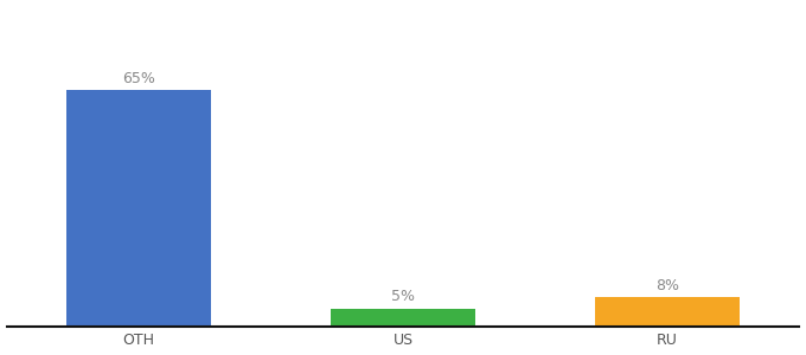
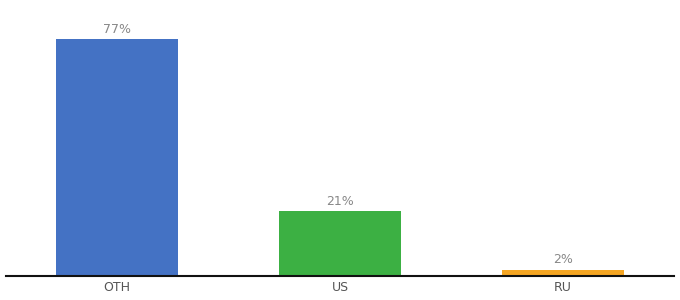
OTH: 65% -> 77%
US: 5% -> 21%
RU: 8% -> 2%
